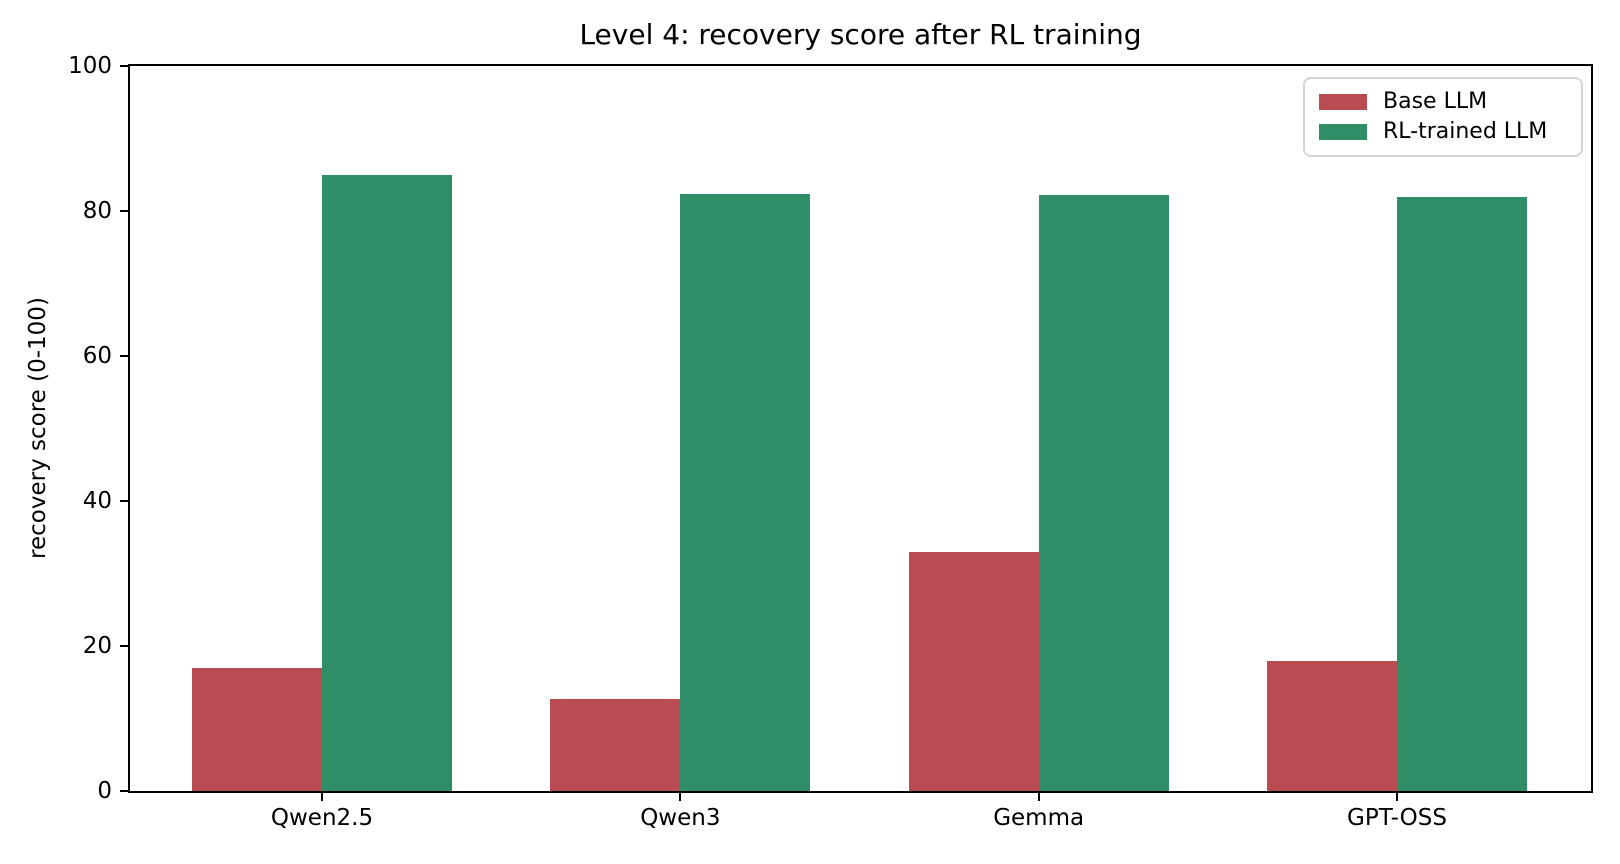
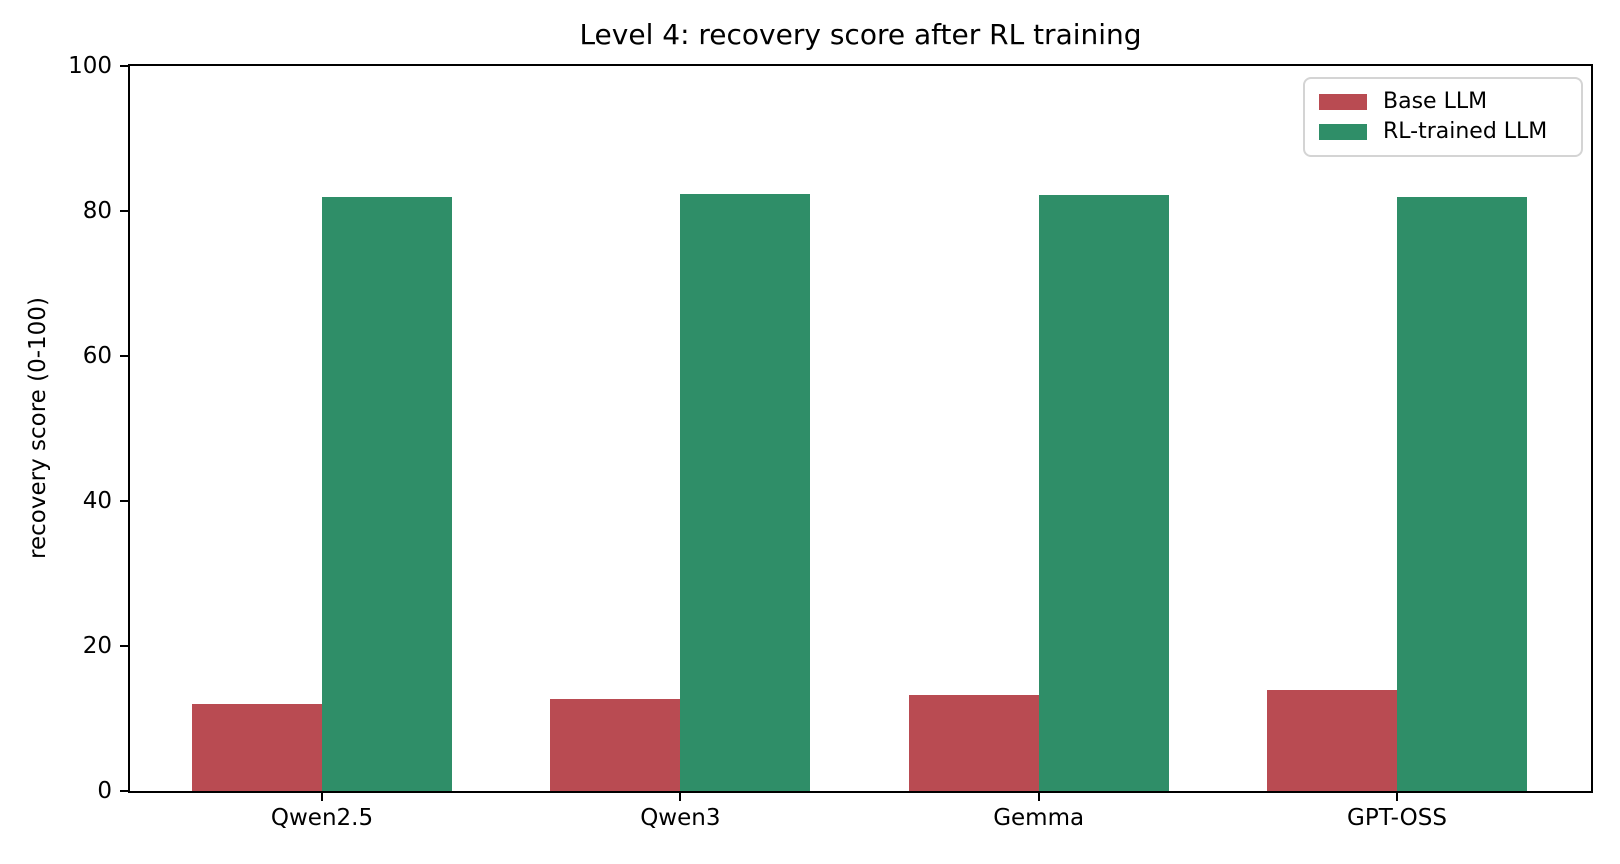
Base LLM/Qwen2.5: 17 -> 12
RL-trained LLM/Qwen2.5: 85 -> 82
Base LLM/Gemma: 33 -> 13
Base LLM/GPT-OSS: 18 -> 14
